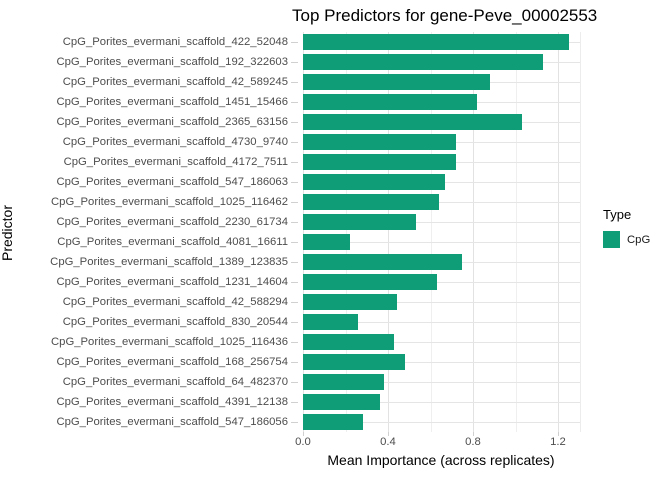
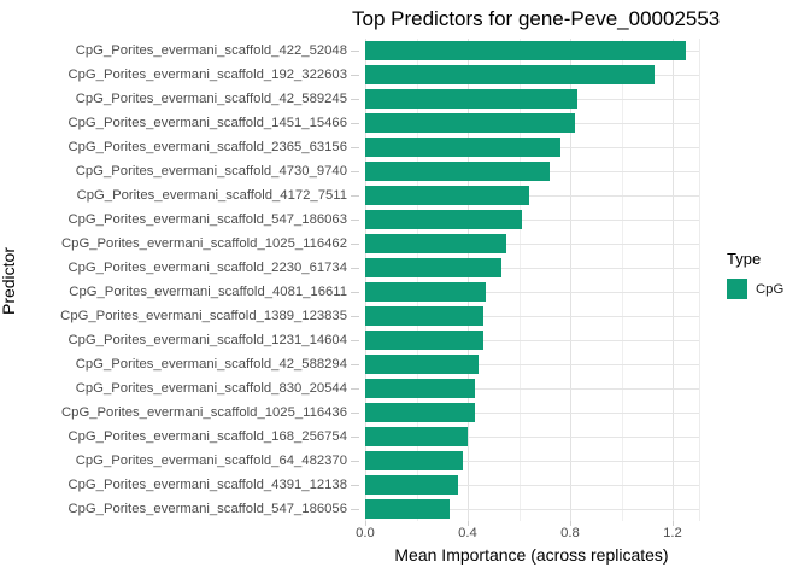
CpG_Porites_evermani_scaffold_42_589245: 0.88 -> 0.83
CpG_Porites_evermani_scaffold_2365_63156: 1.03 -> 0.76
CpG_Porites_evermani_scaffold_4172_7511: 0.72 -> 0.64
CpG_Porites_evermani_scaffold_547_186063: 0.67 -> 0.61
CpG_Porites_evermani_scaffold_1025_116462: 0.64 -> 0.55
CpG_Porites_evermani_scaffold_4081_16611: 0.22 -> 0.47
CpG_Porites_evermani_scaffold_1389_123835: 0.75 -> 0.46
CpG_Porites_evermani_scaffold_1231_14604: 0.63 -> 0.46
CpG_Porites_evermani_scaffold_830_20544: 0.26 -> 0.43
CpG_Porites_evermani_scaffold_168_256754: 0.48 -> 0.40
CpG_Porites_evermani_scaffold_547_186056: 0.28 -> 0.33
